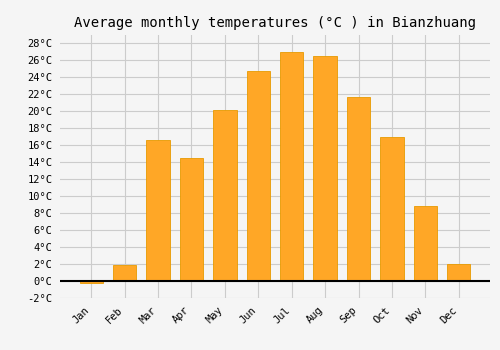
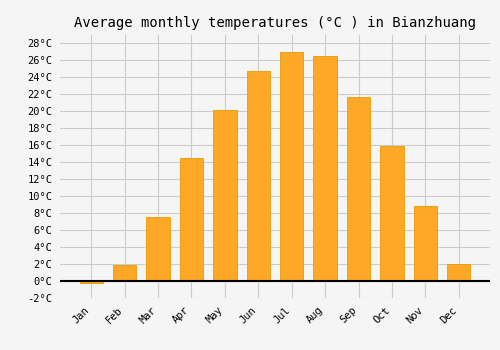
Mar: 16.6°C -> 7.5°C
Oct: 17.0°C -> 15.9°C
